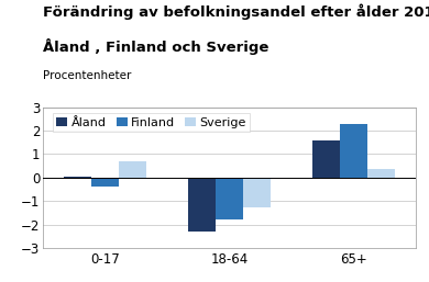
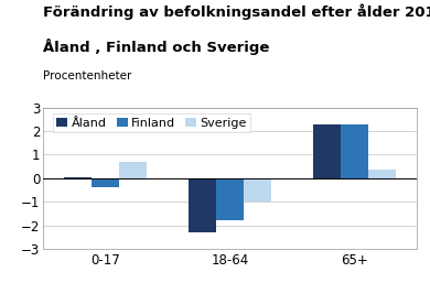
Sverige/18-64: -1.25 -> -1.00
Åland/65+: 1.60 -> 2.30
